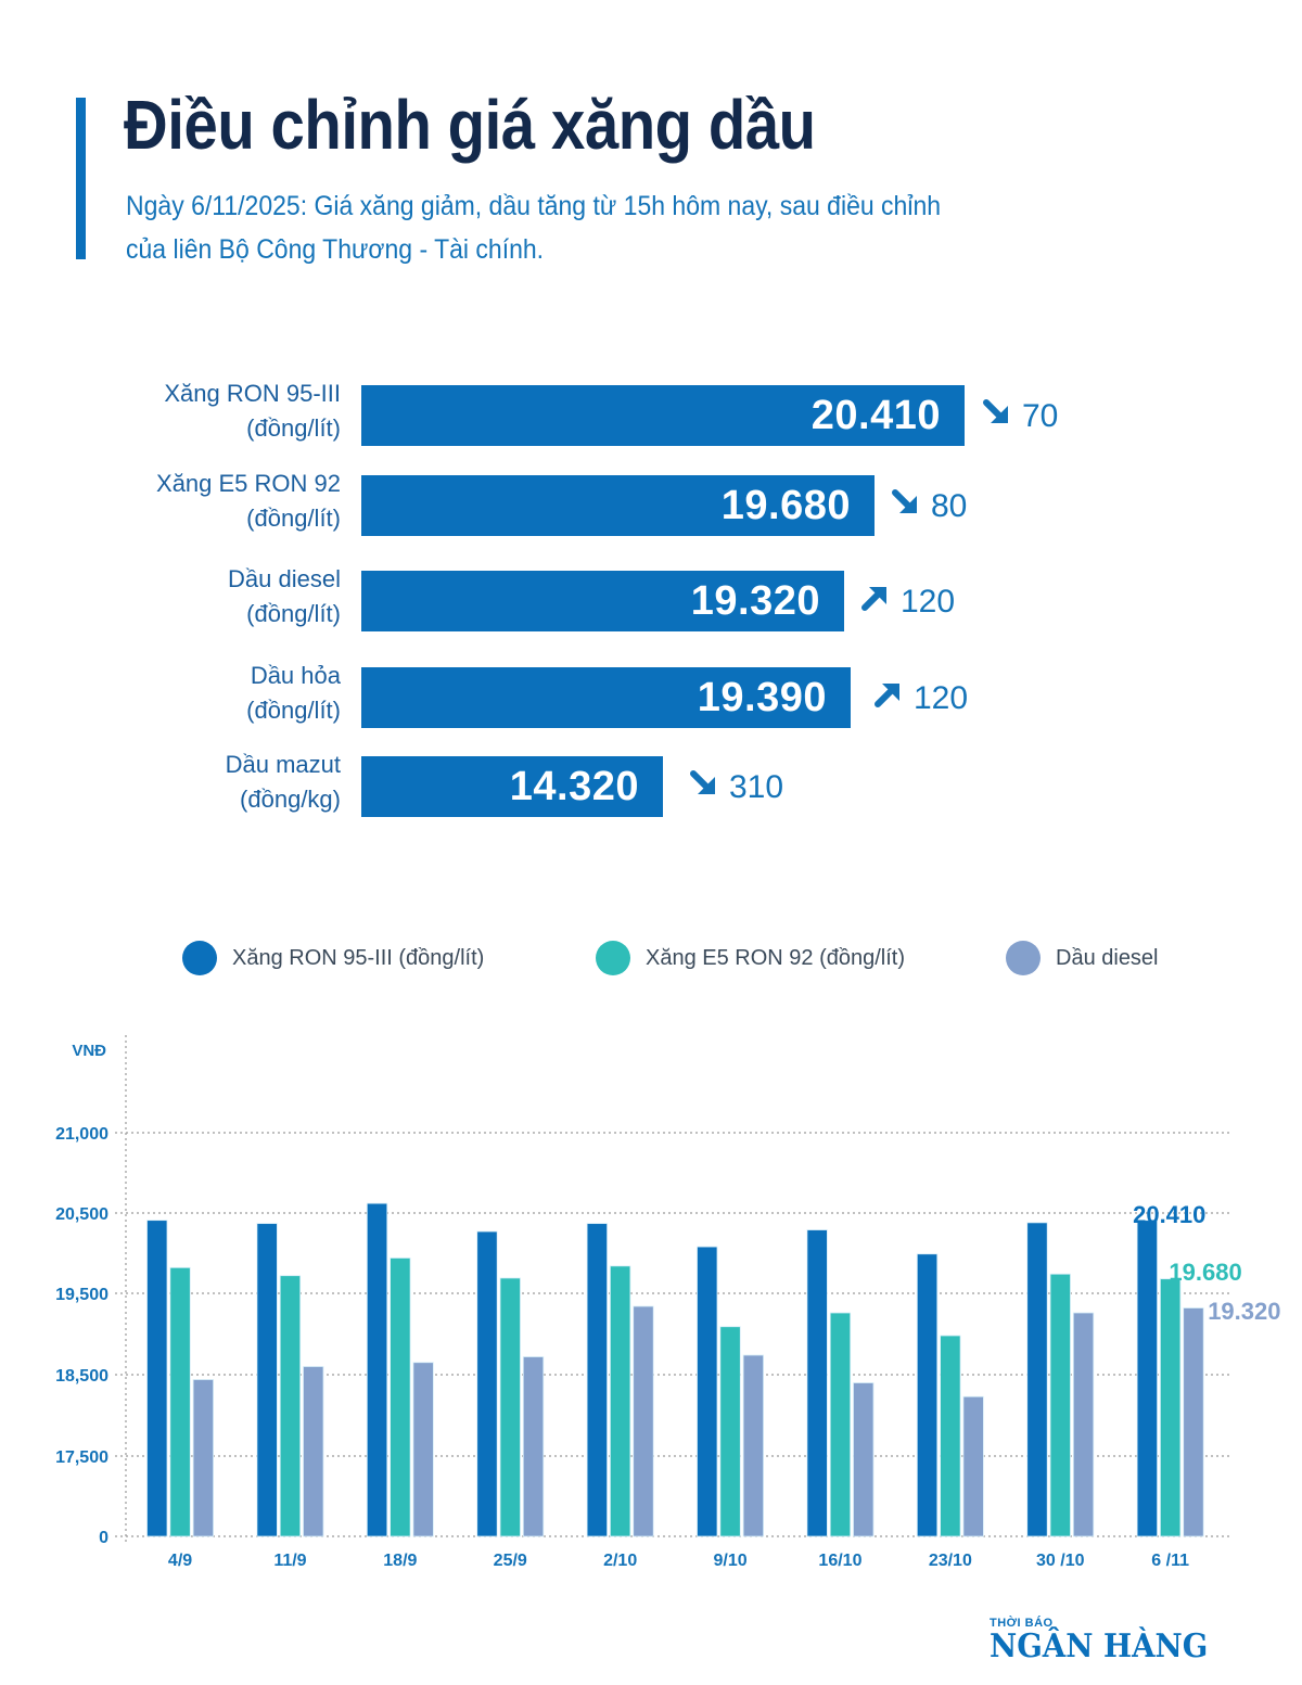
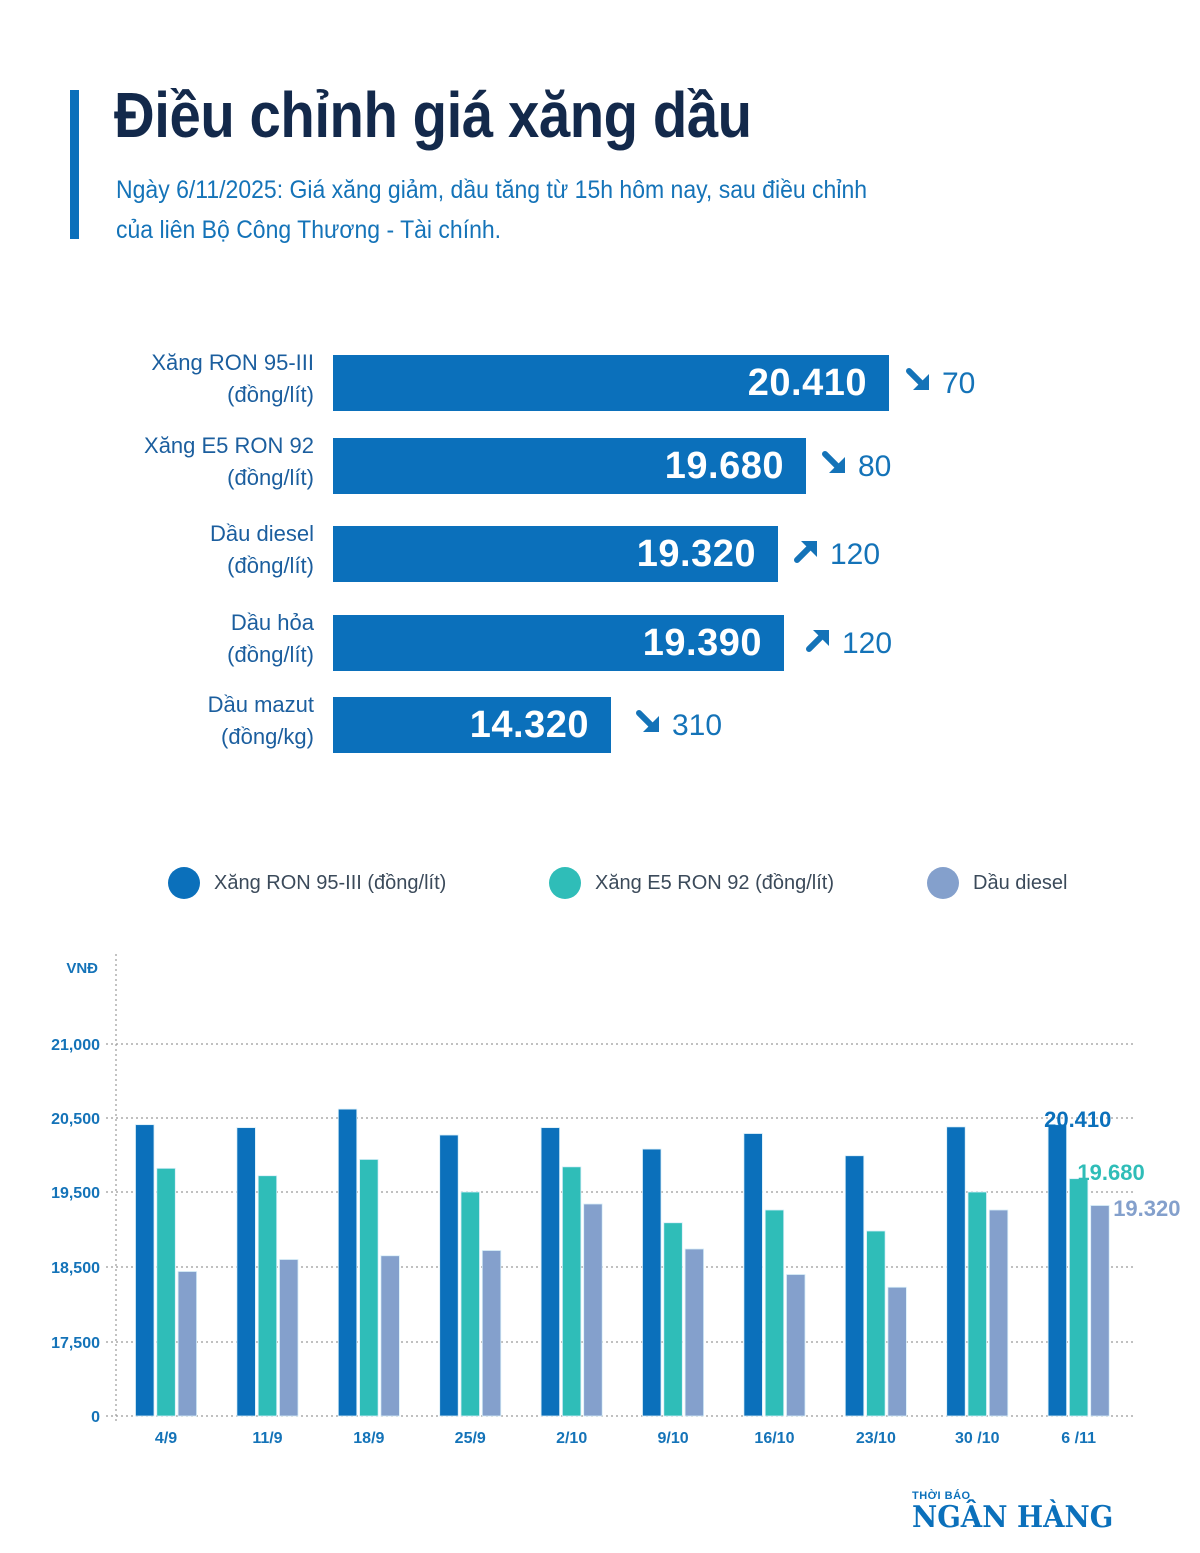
Xăng E5 RON 92 (đồng/lít)/25/9: 19700 -> 19500
Xăng E5 RON 92 (đồng/lít)/30 /10: 19700 -> 19500
